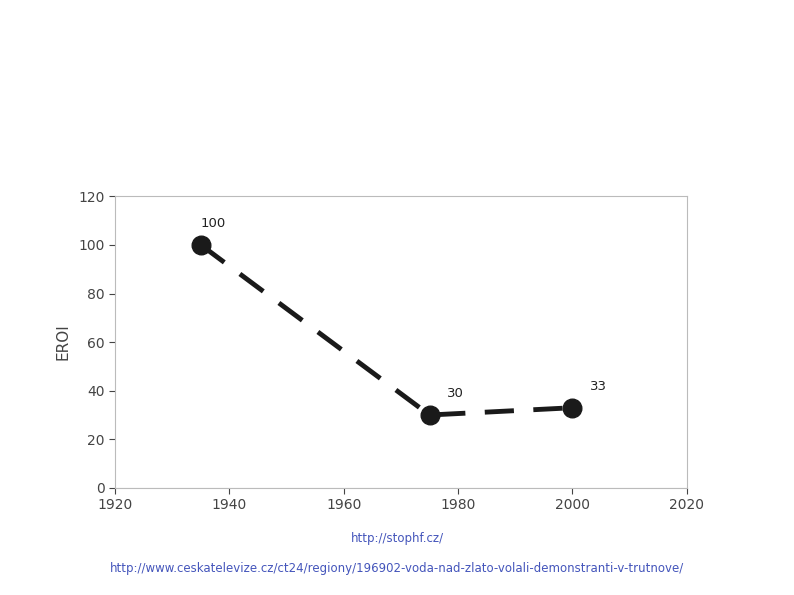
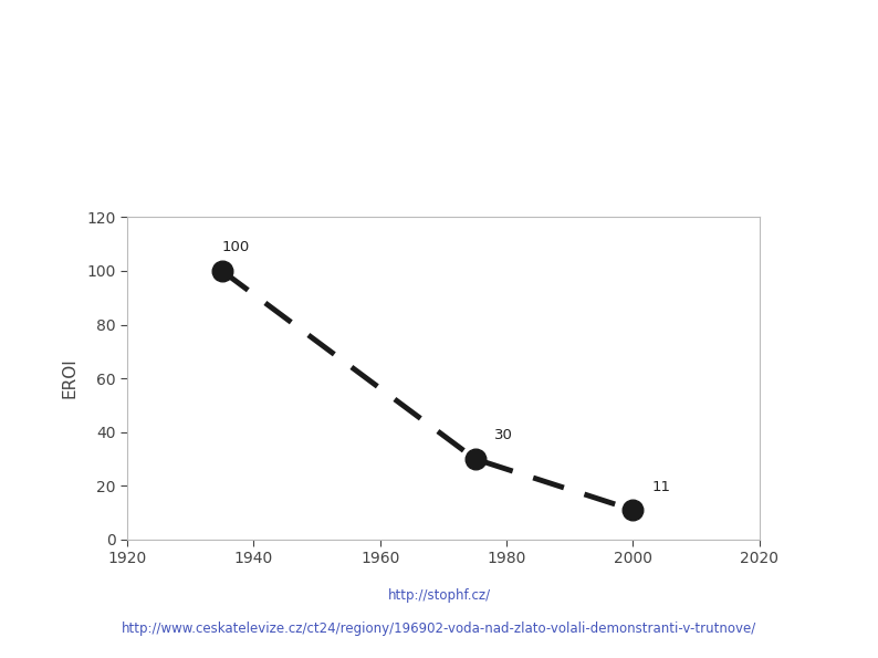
2000: 33 -> 11
